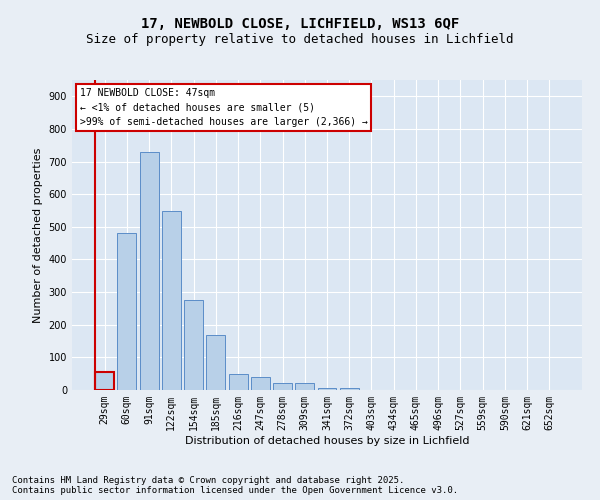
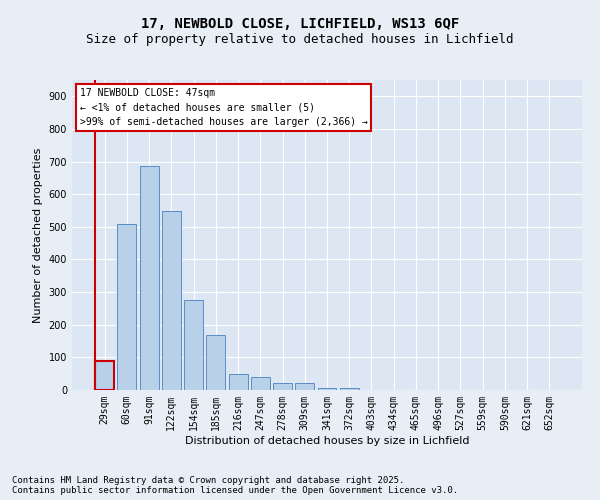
29sqm: 55 -> 90
60sqm: 480 -> 510
91sqm: 730 -> 685
